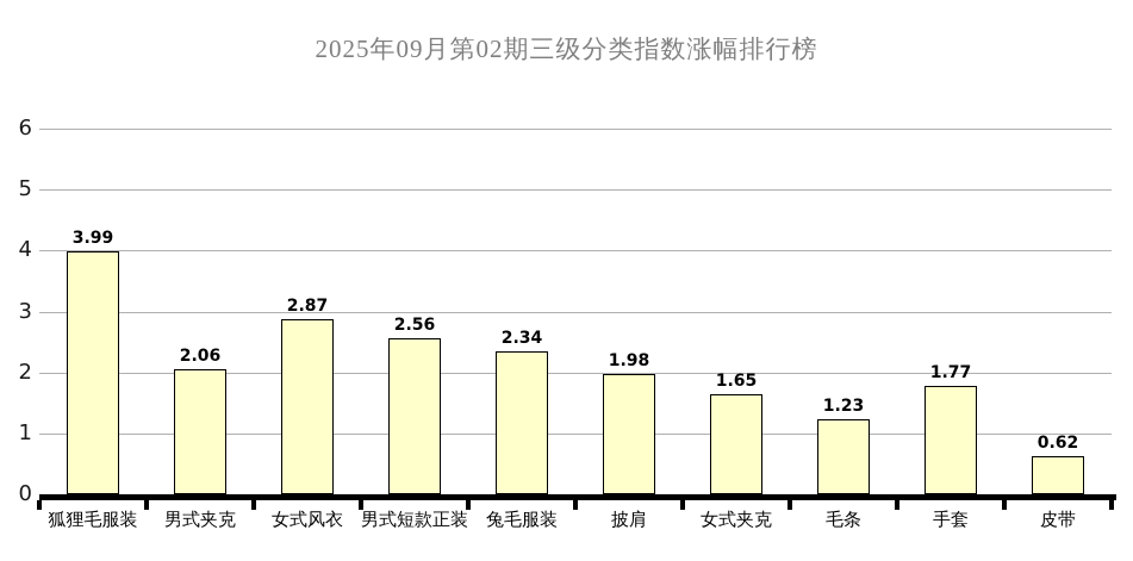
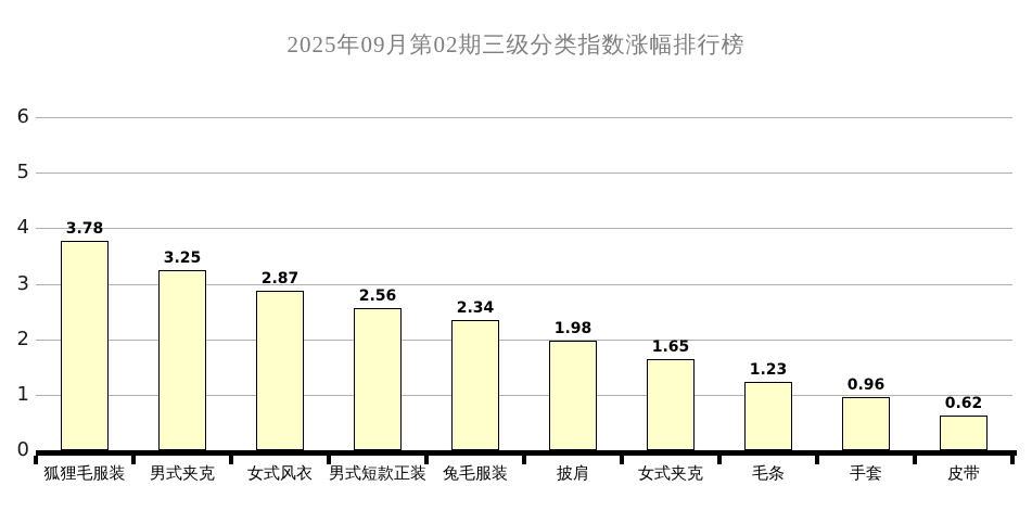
狐狸毛服装: 3.99 -> 3.78
男式夹克: 2.06 -> 3.25
手套: 1.77 -> 0.96
